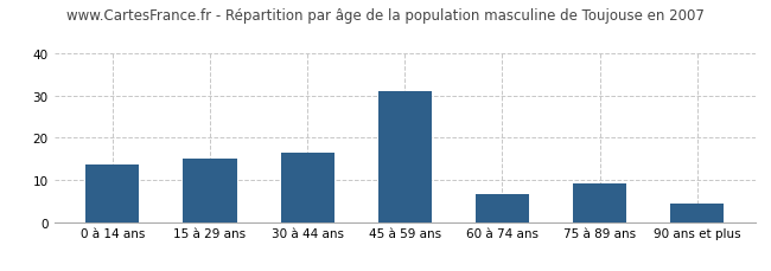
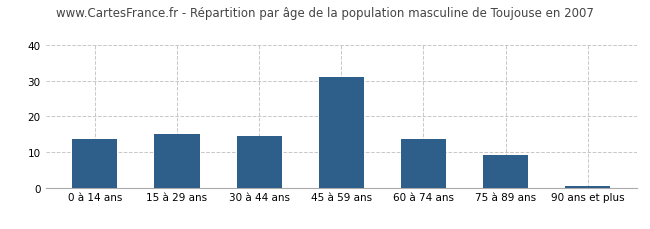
30 à 44 ans: 16.5 -> 14.5
60 à 74 ans: 6.5 -> 13.5
90 ans et plus: 4.5 -> 0.4
